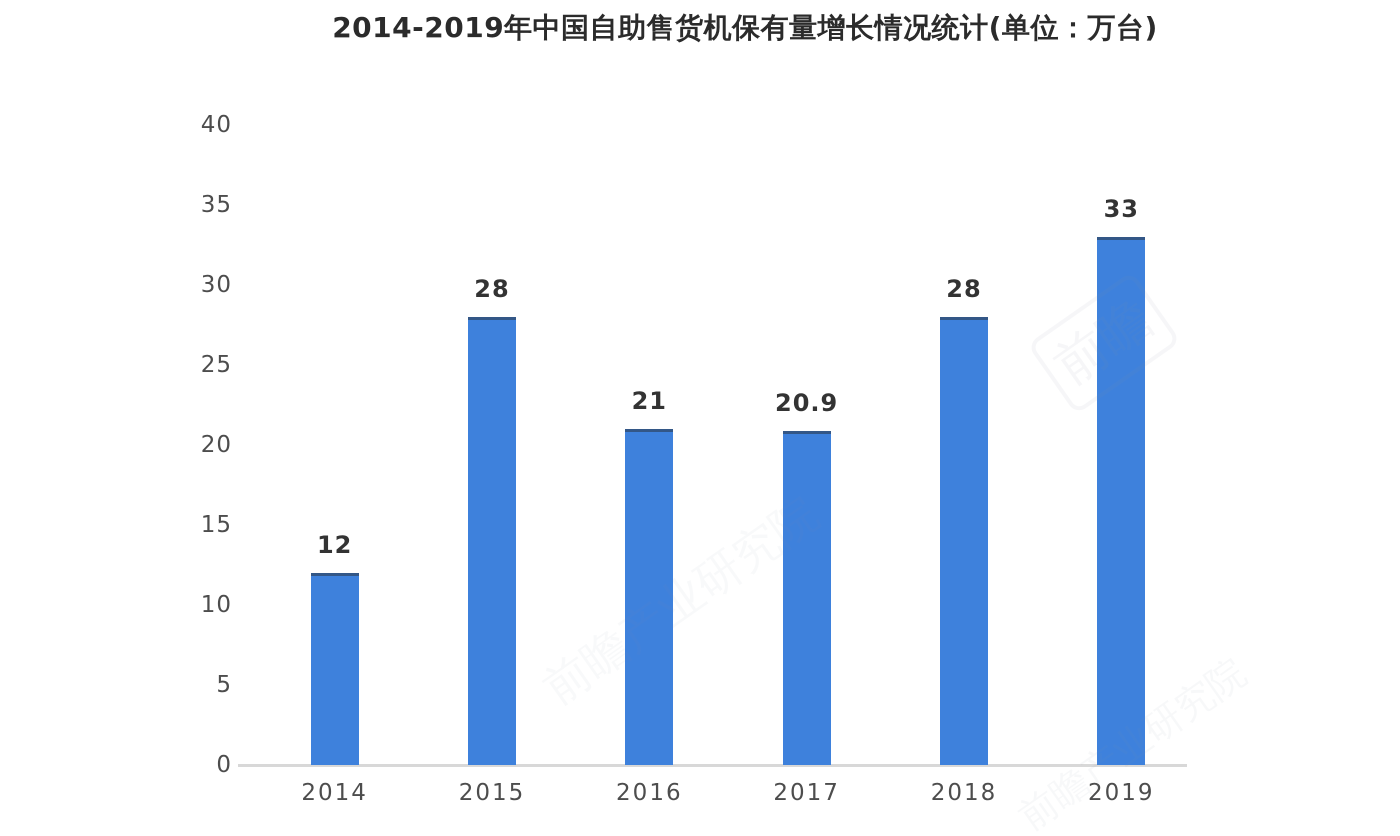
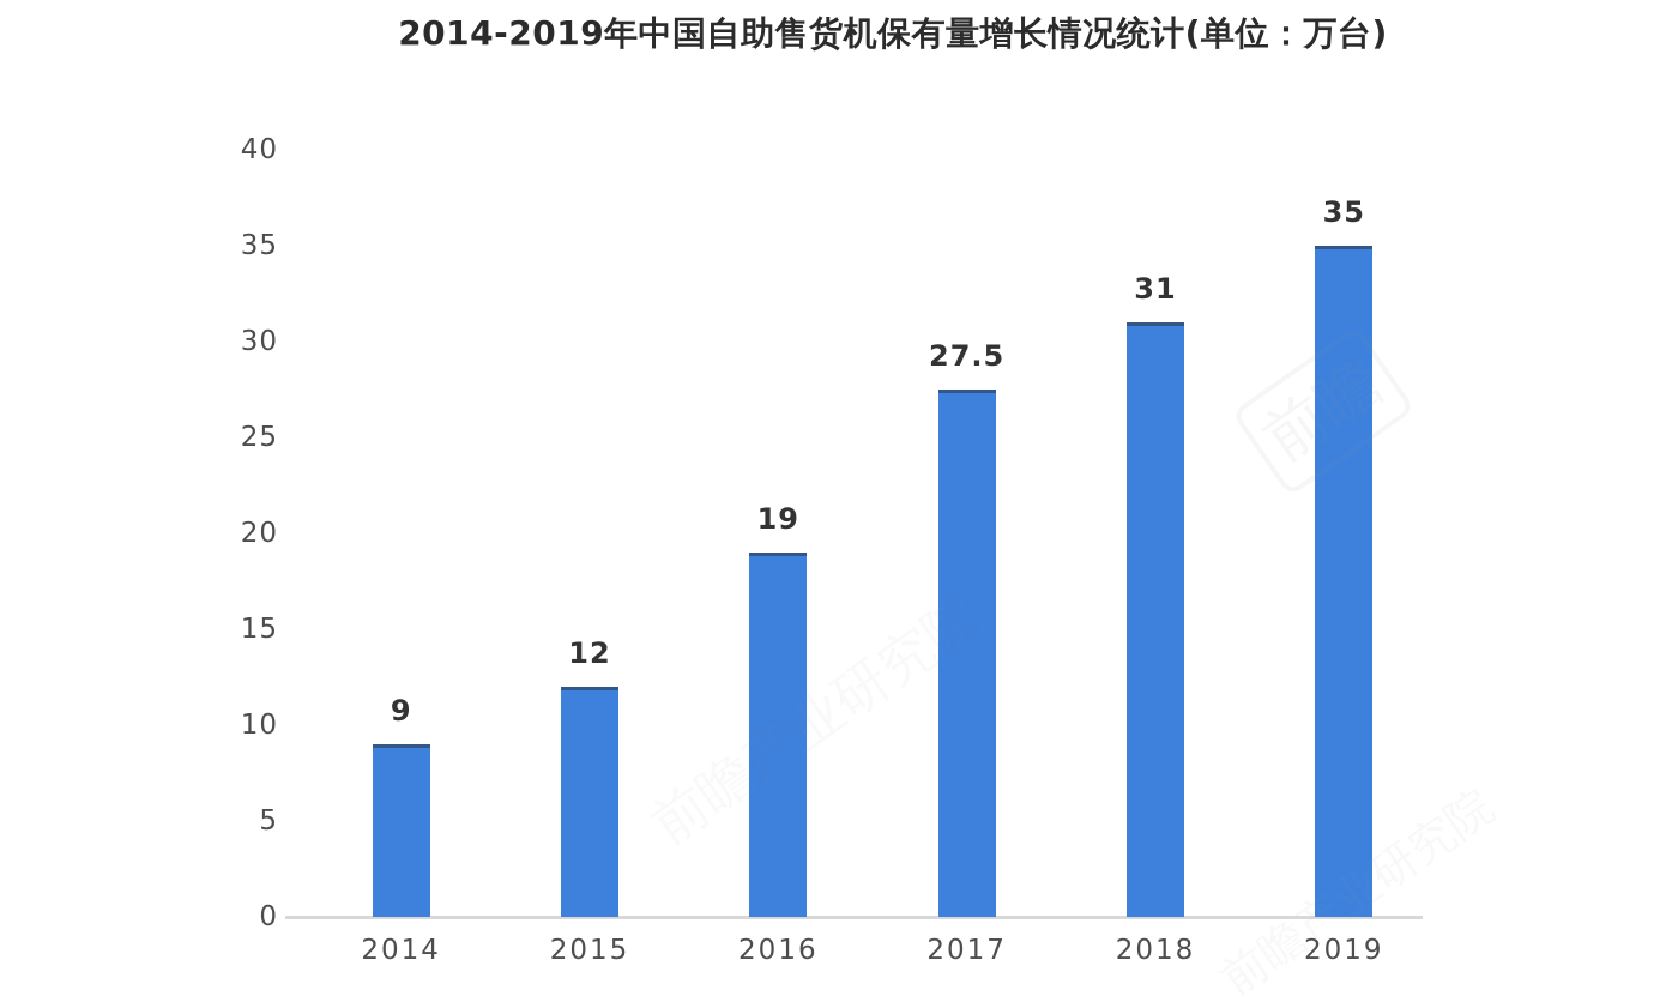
2014: 12 -> 9
2015: 28 -> 12
2016: 21 -> 19
2017: 20.9 -> 27.5
2018: 28 -> 31
2019: 33 -> 35
